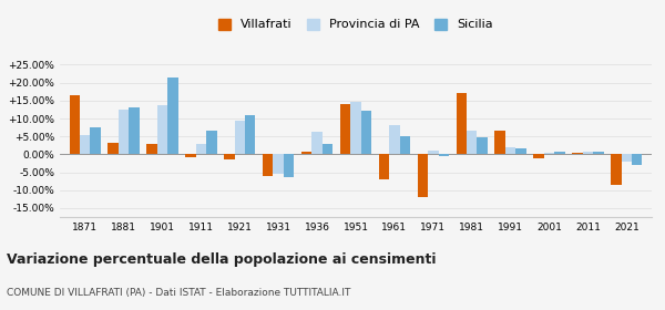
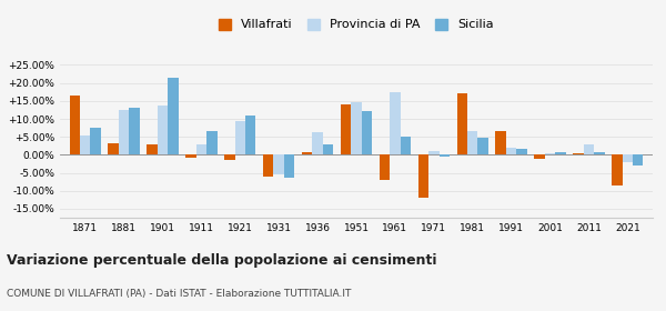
Provincia di PA/1961: 8.0% -> 17.5%
Provincia di PA/2011: 0.8% -> 3.0%
